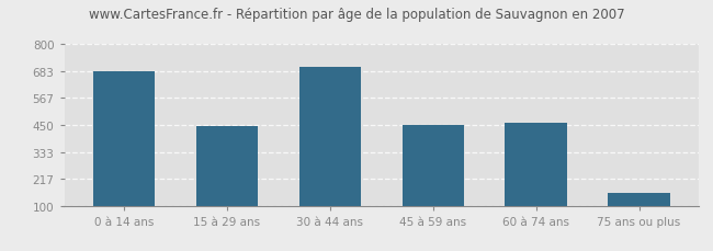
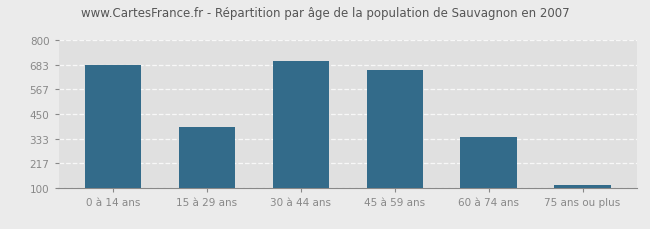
15 à 29 ans: 445 -> 388
45 à 59 ans: 450 -> 660
60 à 74 ans: 460 -> 340
75 ans ou plus: 155 -> 113
